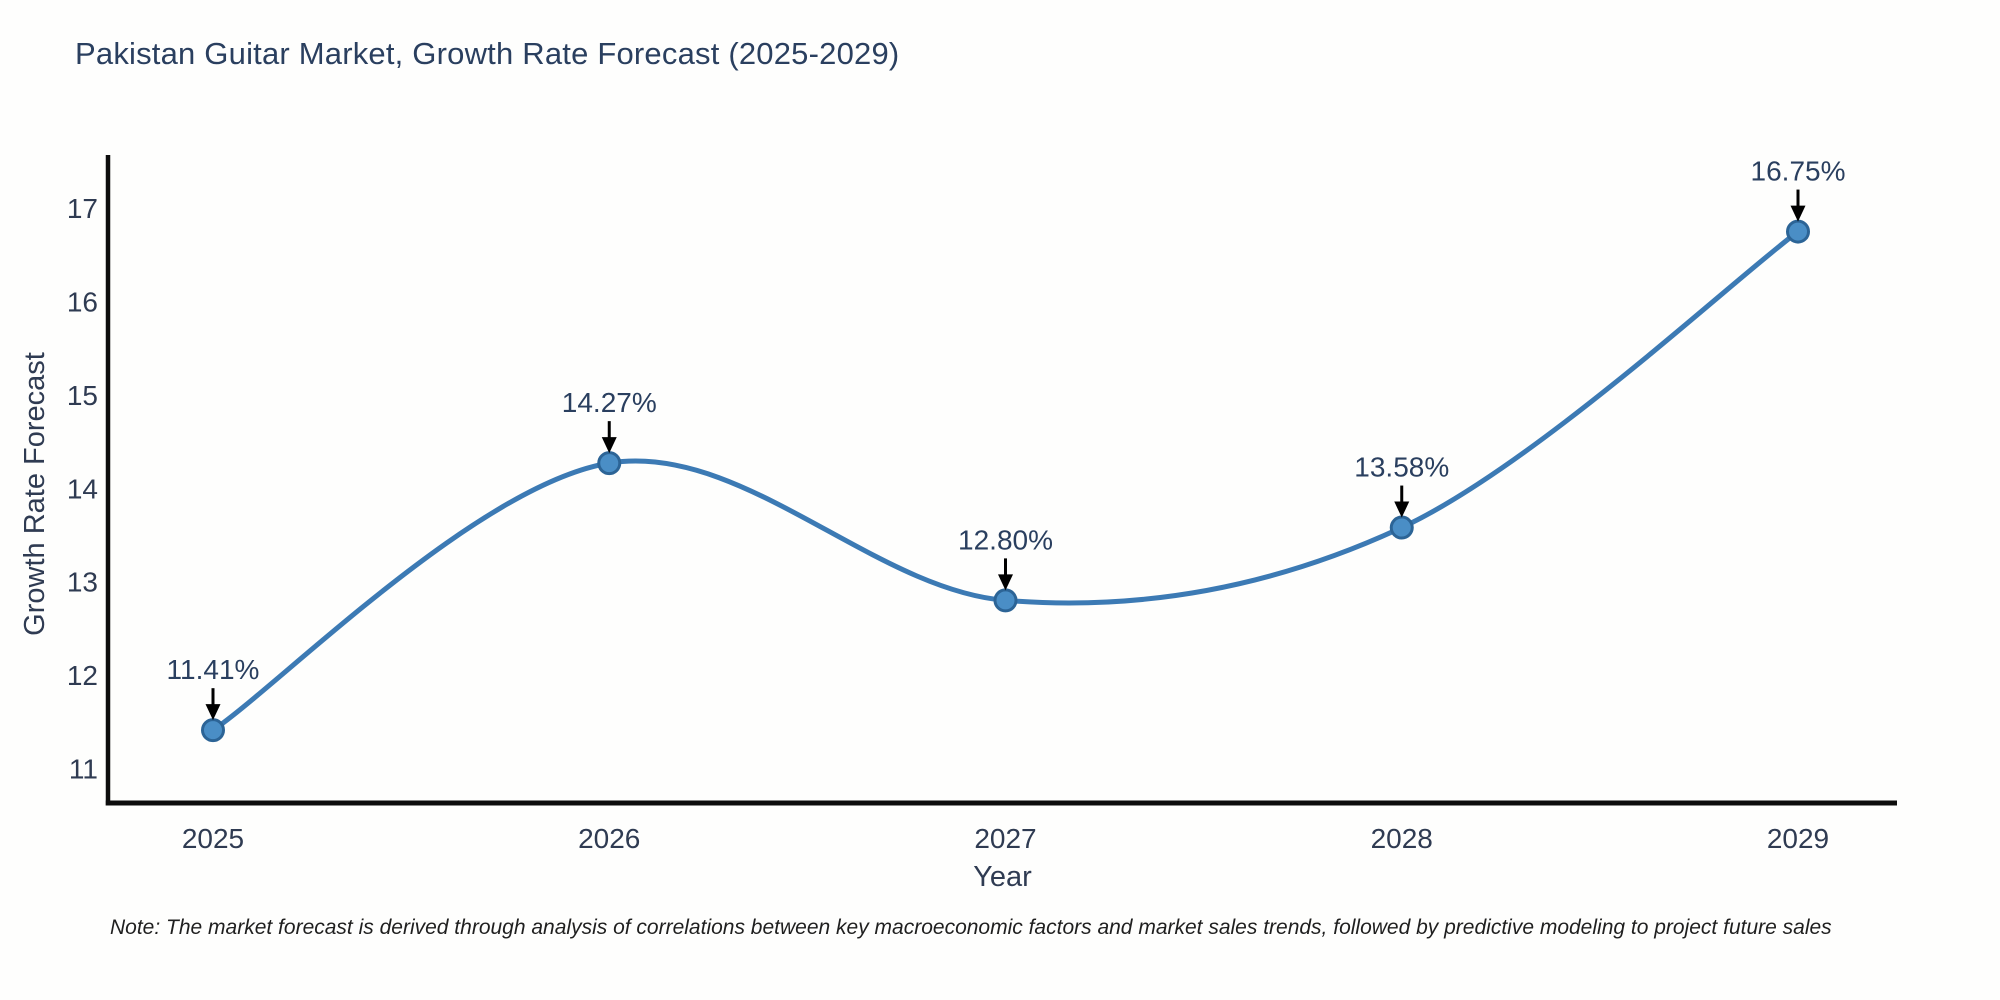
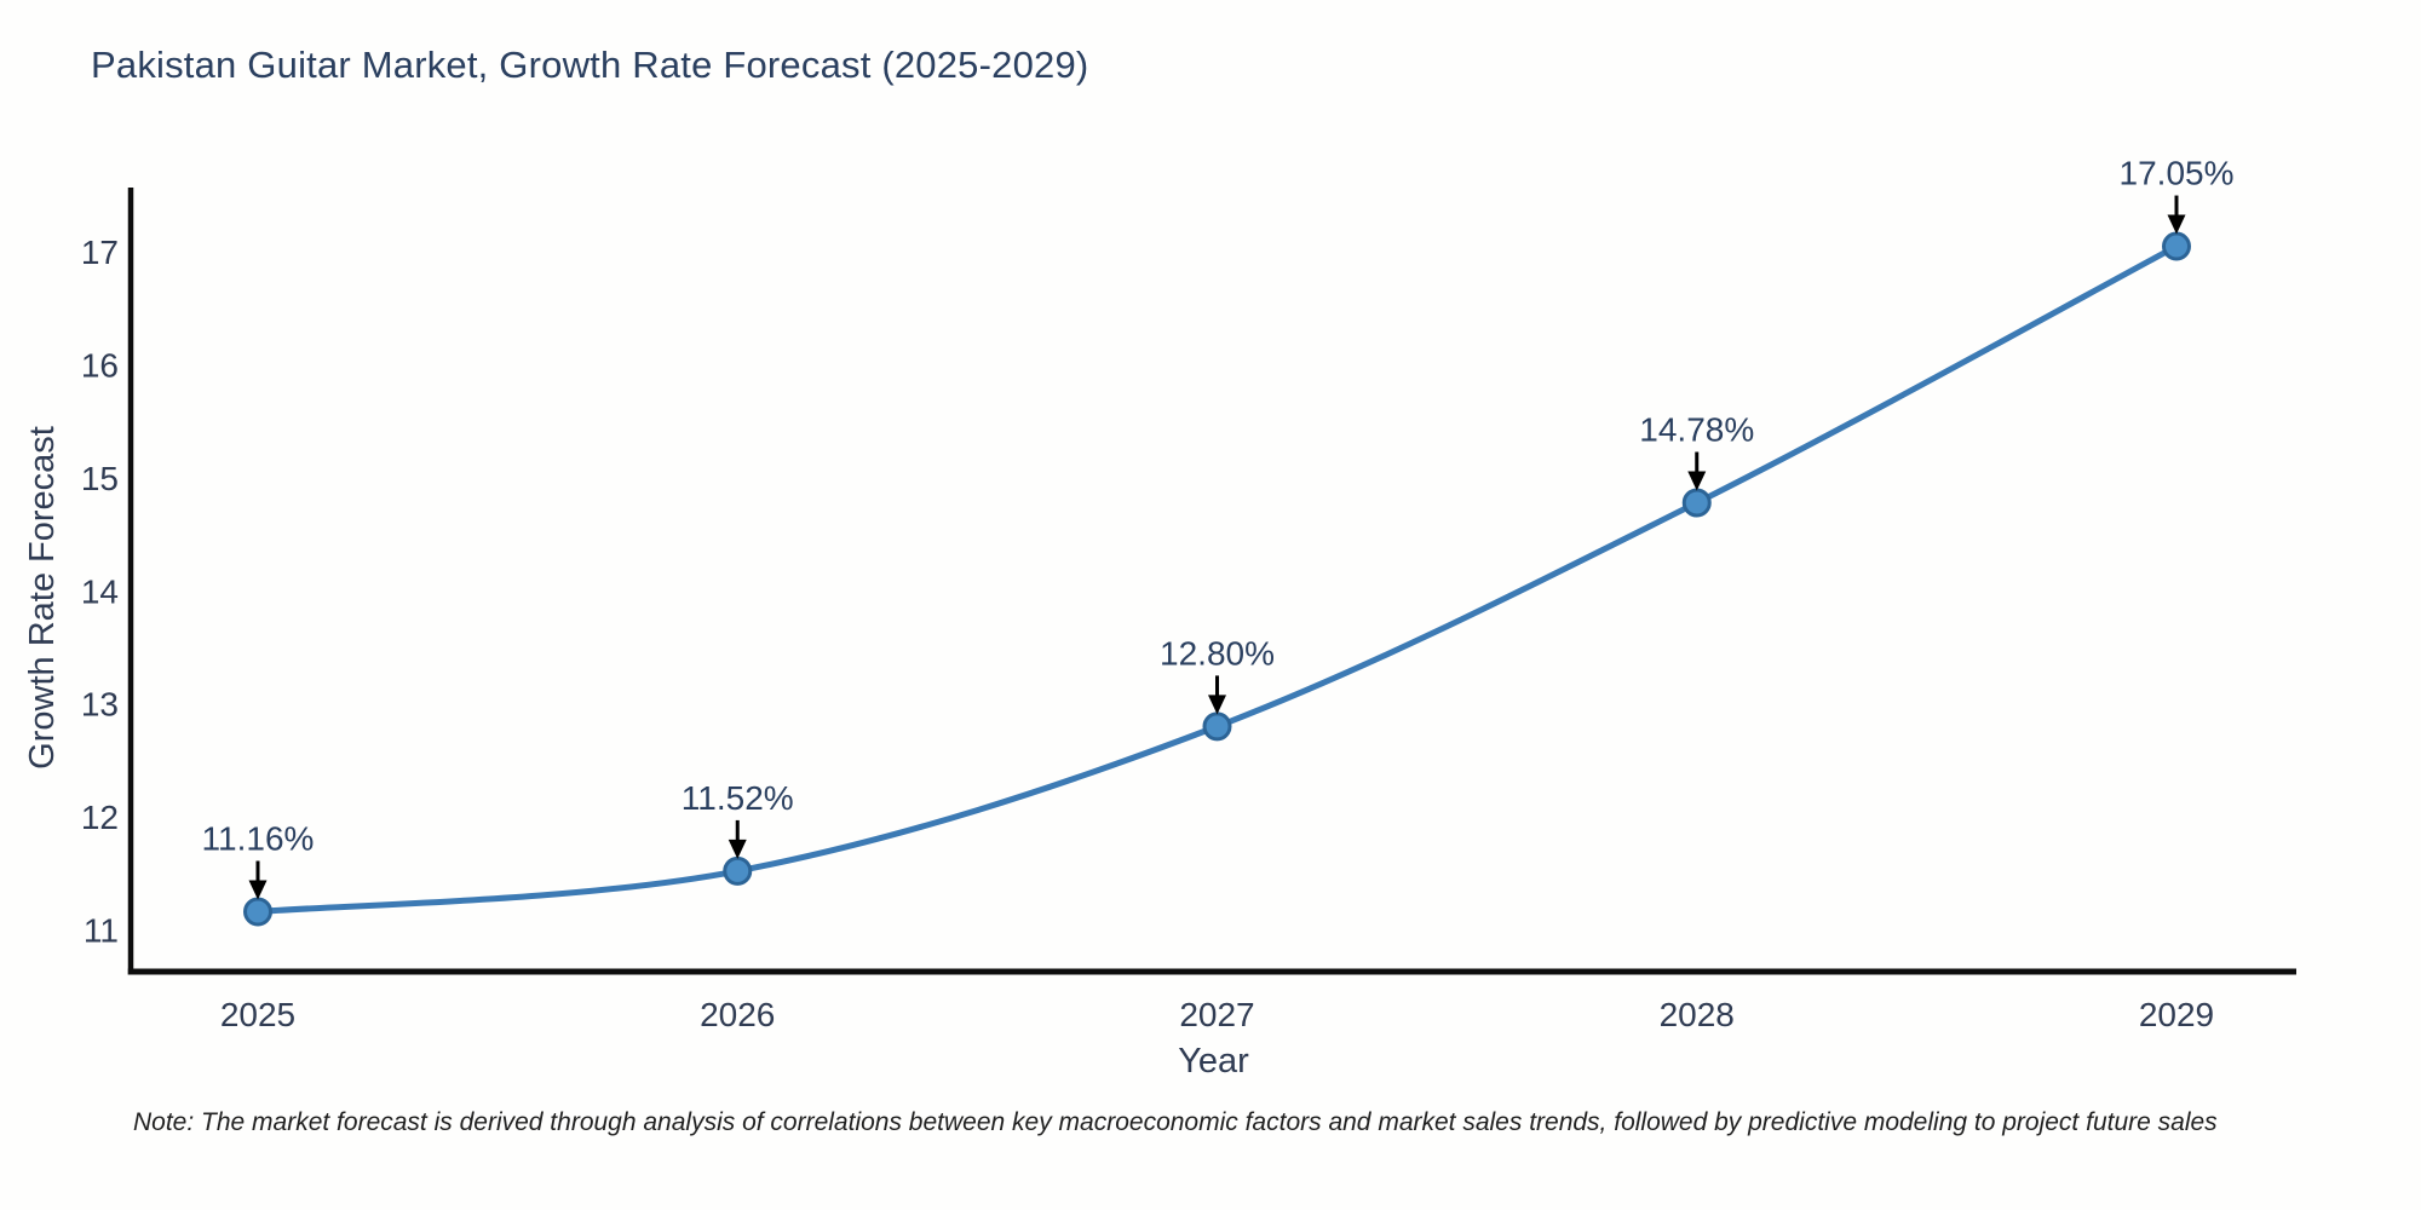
2025: 11.41% -> 11.16%
2026: 14.27% -> 11.52%
2028: 13.58% -> 14.78%
2029: 16.75% -> 17.05%
